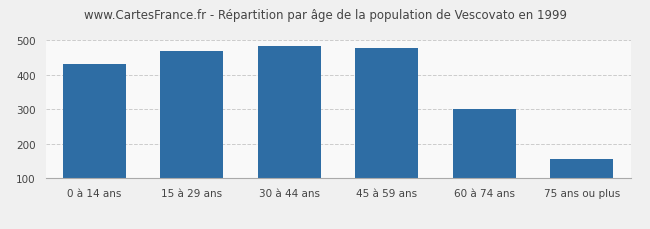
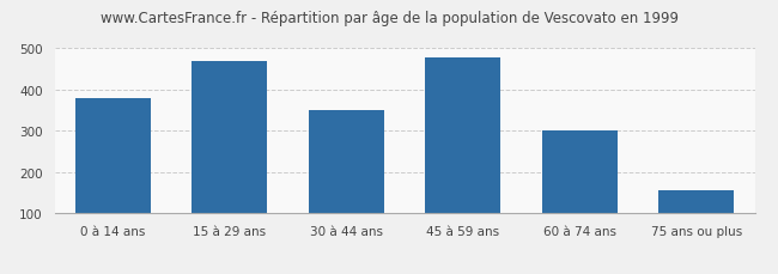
0 à 14 ans: 432 -> 380
30 à 44 ans: 484 -> 350
